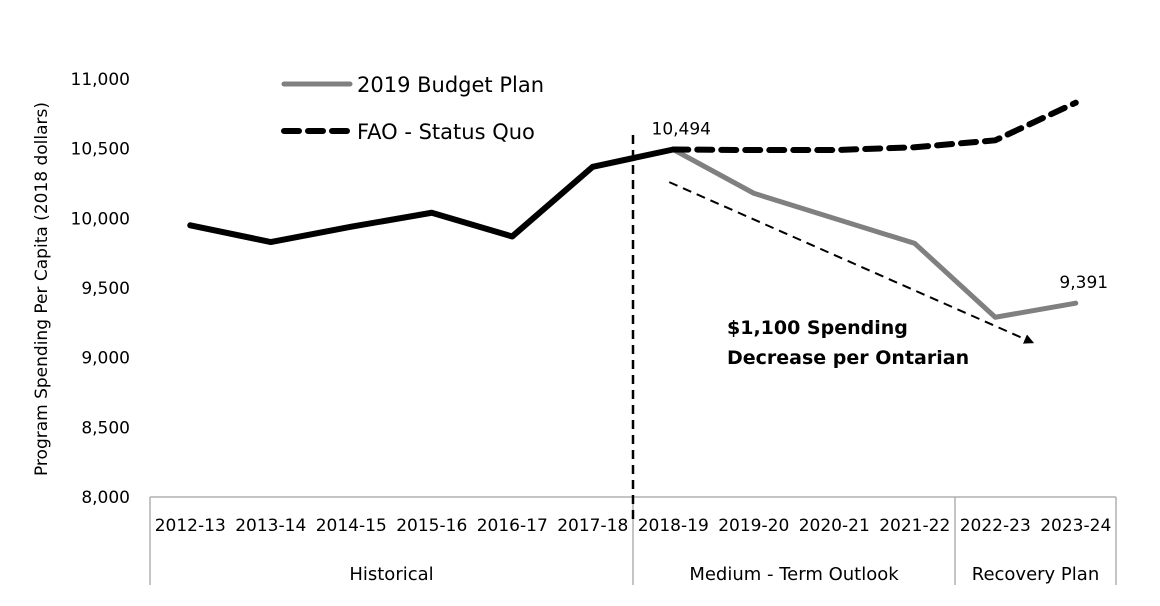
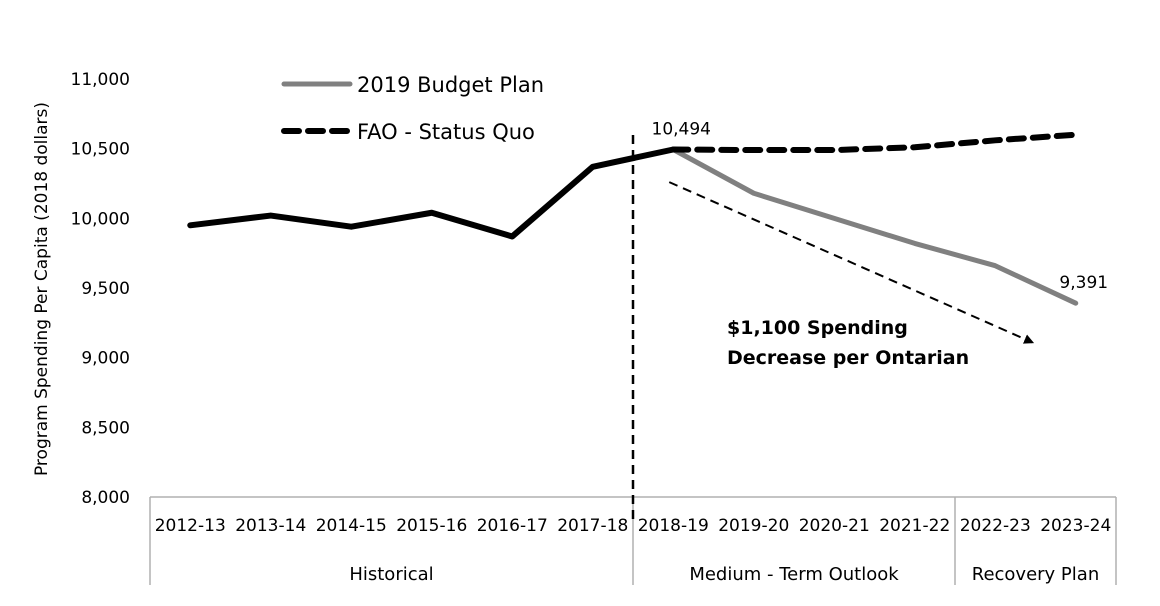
Historical/2013-14: 9830 -> 10020
2019 Budget Plan/2022-23: 9290 -> 9660
FAO - Status Quo/2023-24: 10830 -> 10600
